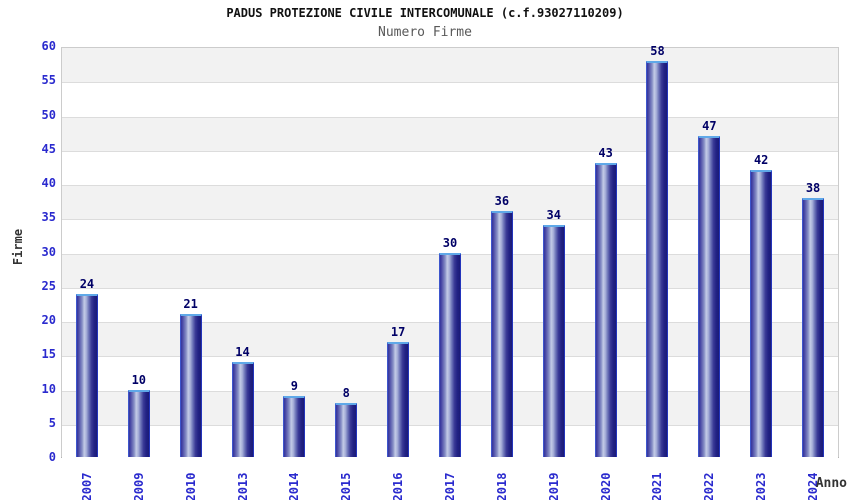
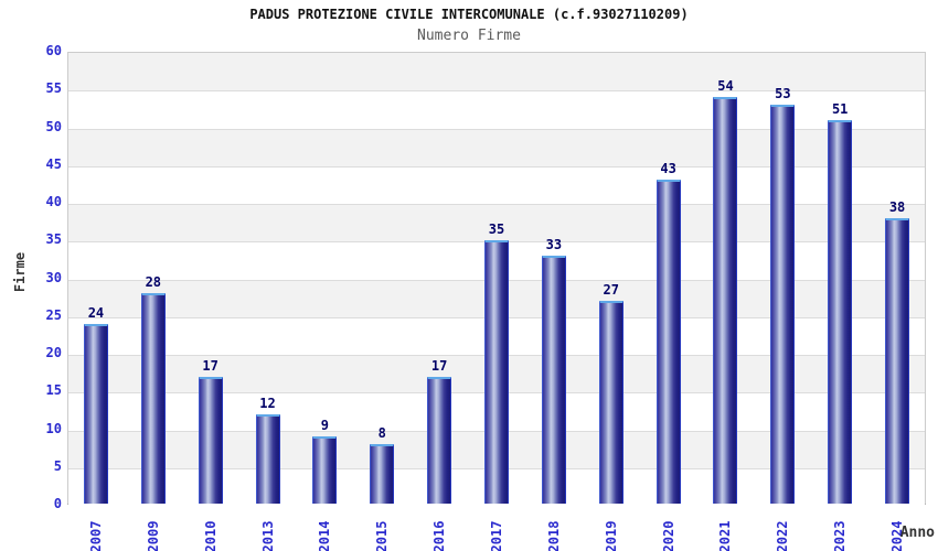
2009: 10 -> 28
2010: 21 -> 17
2013: 14 -> 12
2017: 30 -> 35
2018: 36 -> 33
2019: 34 -> 27
2021: 58 -> 54
2022: 47 -> 53
2023: 42 -> 51
